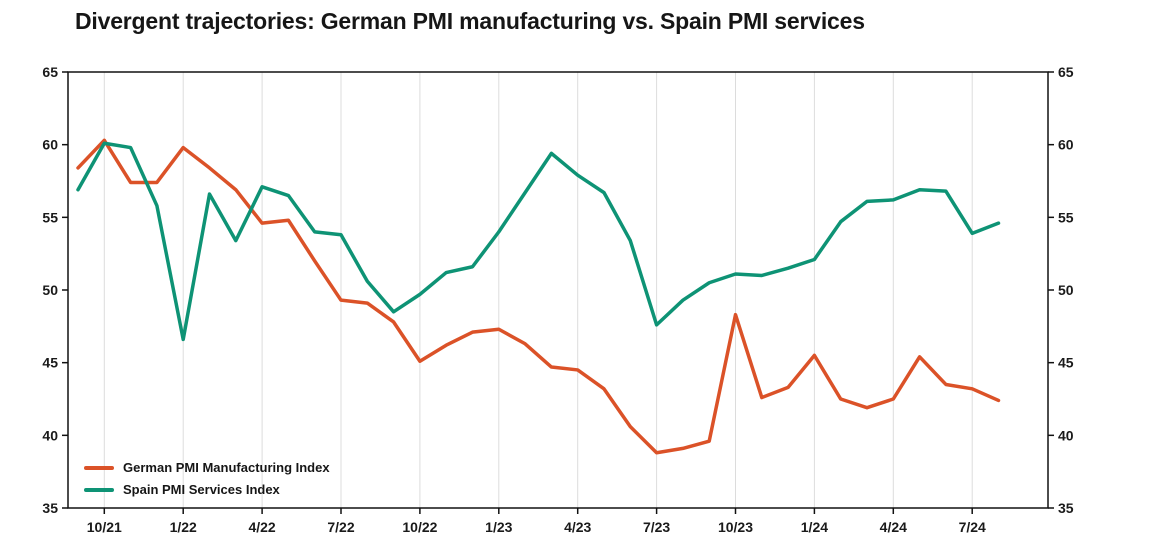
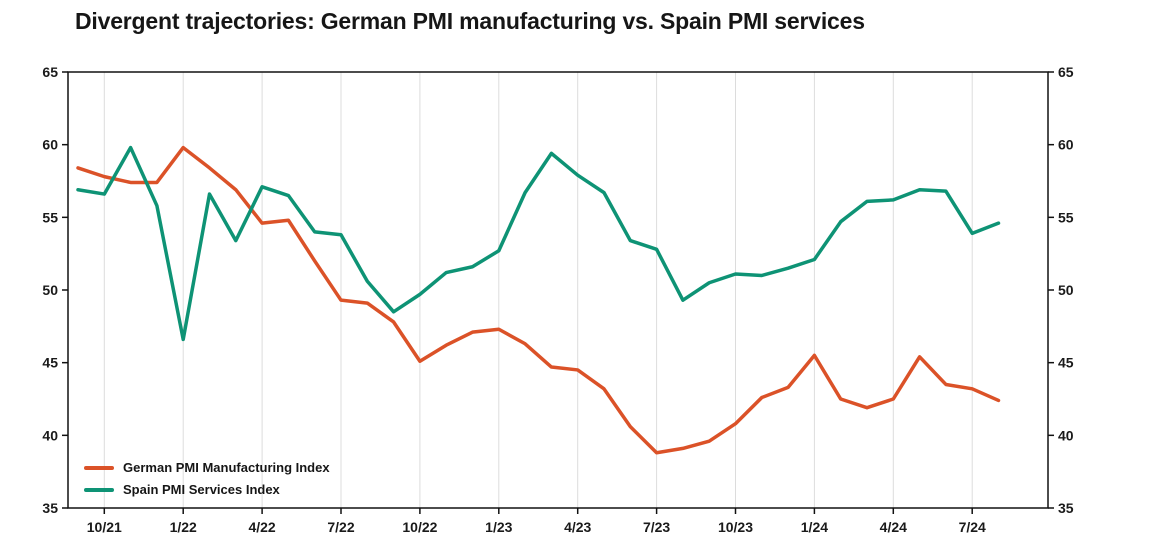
German PMI Manufacturing Index/10/21: 60.3 -> 57.8
Spain PMI Services Index/10/21: 60.1 -> 56.6
Spain PMI Services Index/1/23: 54.0 -> 52.7
Spain PMI Services Index/7/23: 47.6 -> 52.8
German PMI Manufacturing Index/10/23: 48.3 -> 40.8
